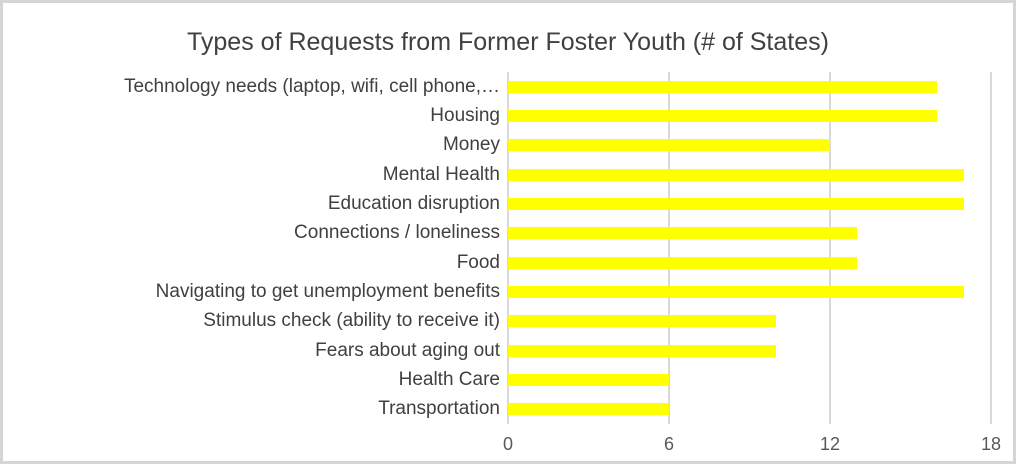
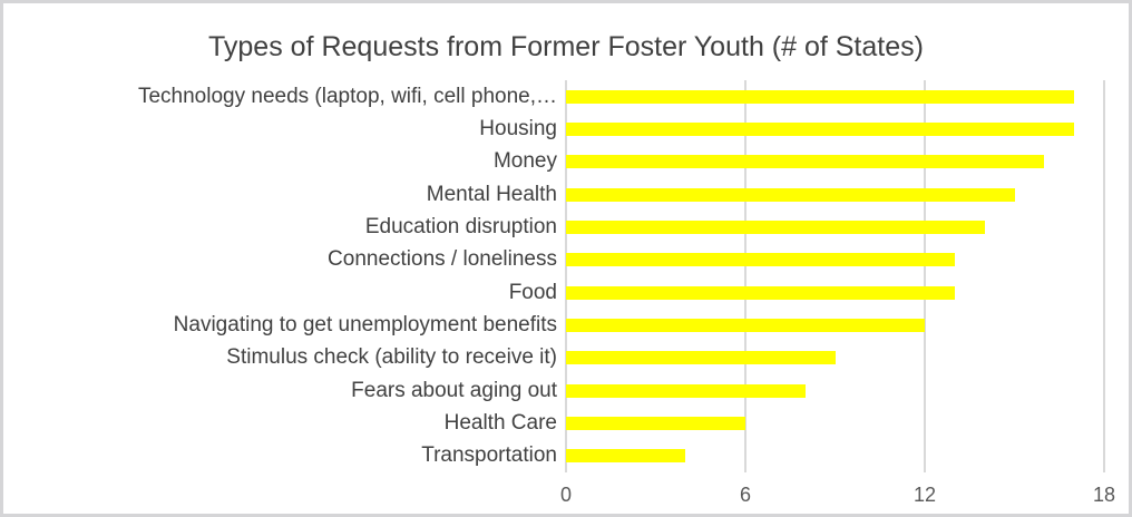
Technology needs (laptop, wifi, cell phone,…: 16 -> 17
Housing: 16 -> 17
Money: 12 -> 16
Mental Health: 17 -> 15
Education disruption: 17 -> 14
Navigating to get unemployment benefits: 17 -> 12
Stimulus check (ability to receive it): 10 -> 9
Fears about aging out: 10 -> 8
Transportation: 6 -> 4
